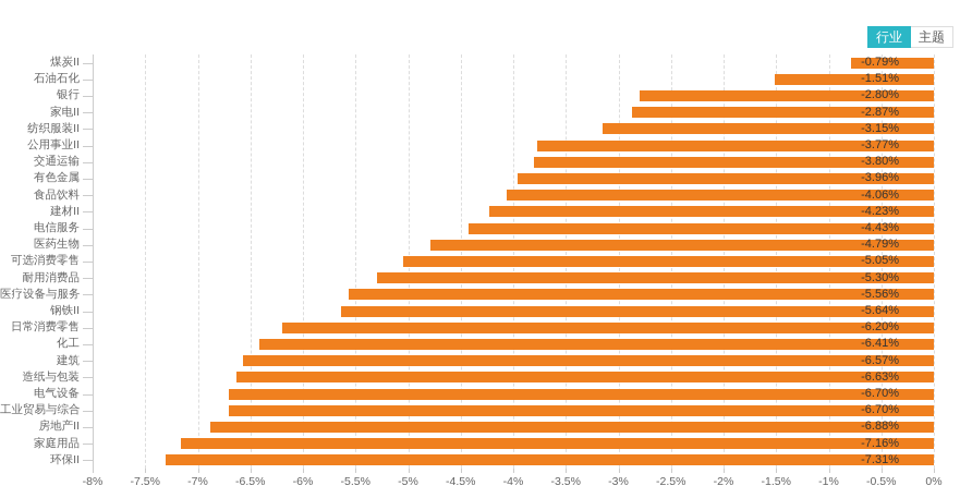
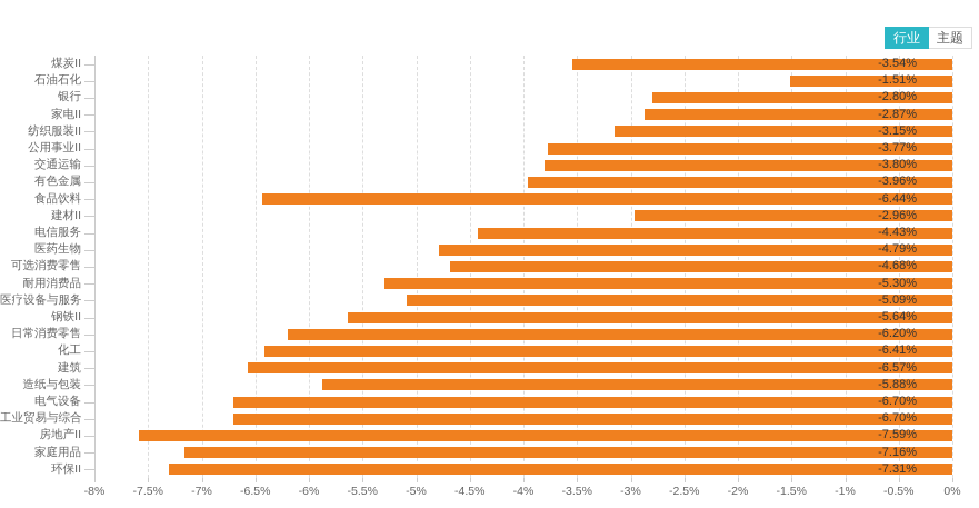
煤炭II: -0.79% -> -3.54%
食品饮料: -4.06% -> -6.44%
建材II: -4.23% -> -2.96%
可选消费零售: -5.05% -> -4.68%
医疗设备与服务: -5.56% -> -5.09%
造纸与包装: -6.63% -> -5.88%
房地产II: -6.88% -> -7.59%
